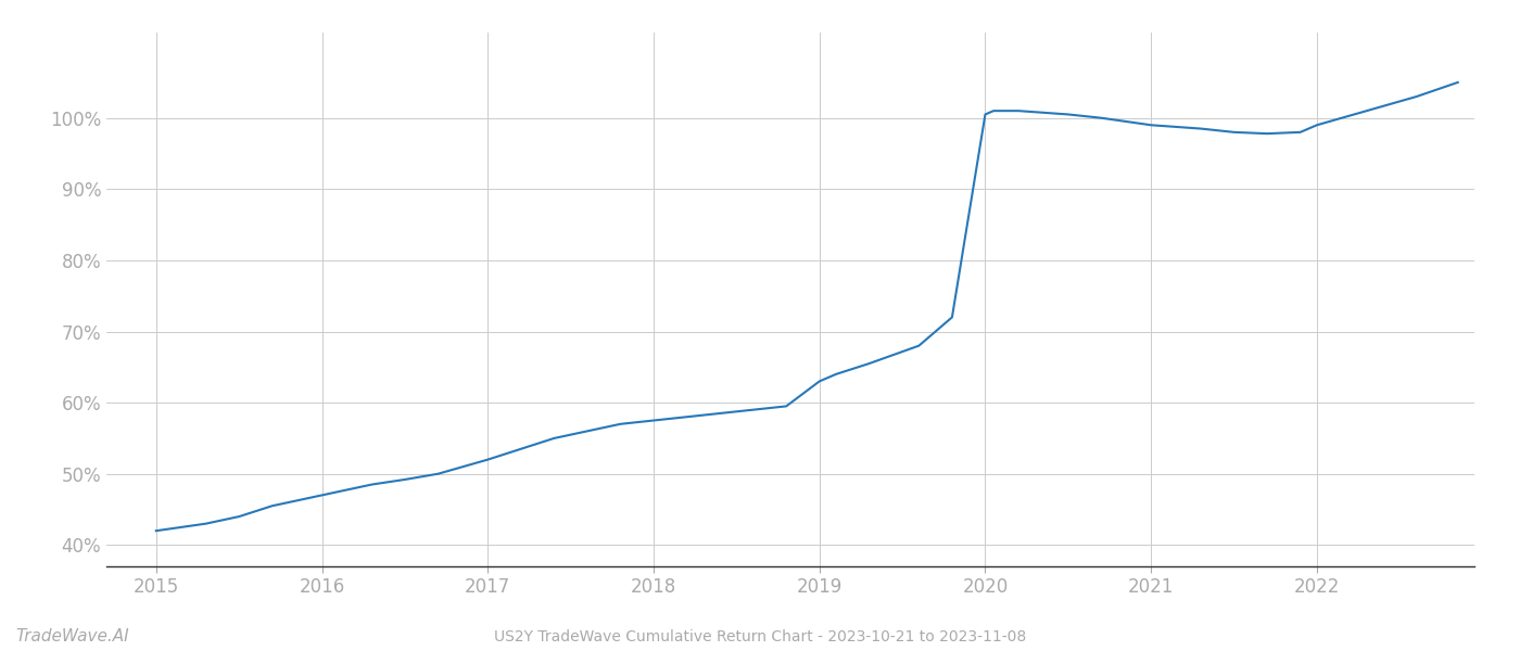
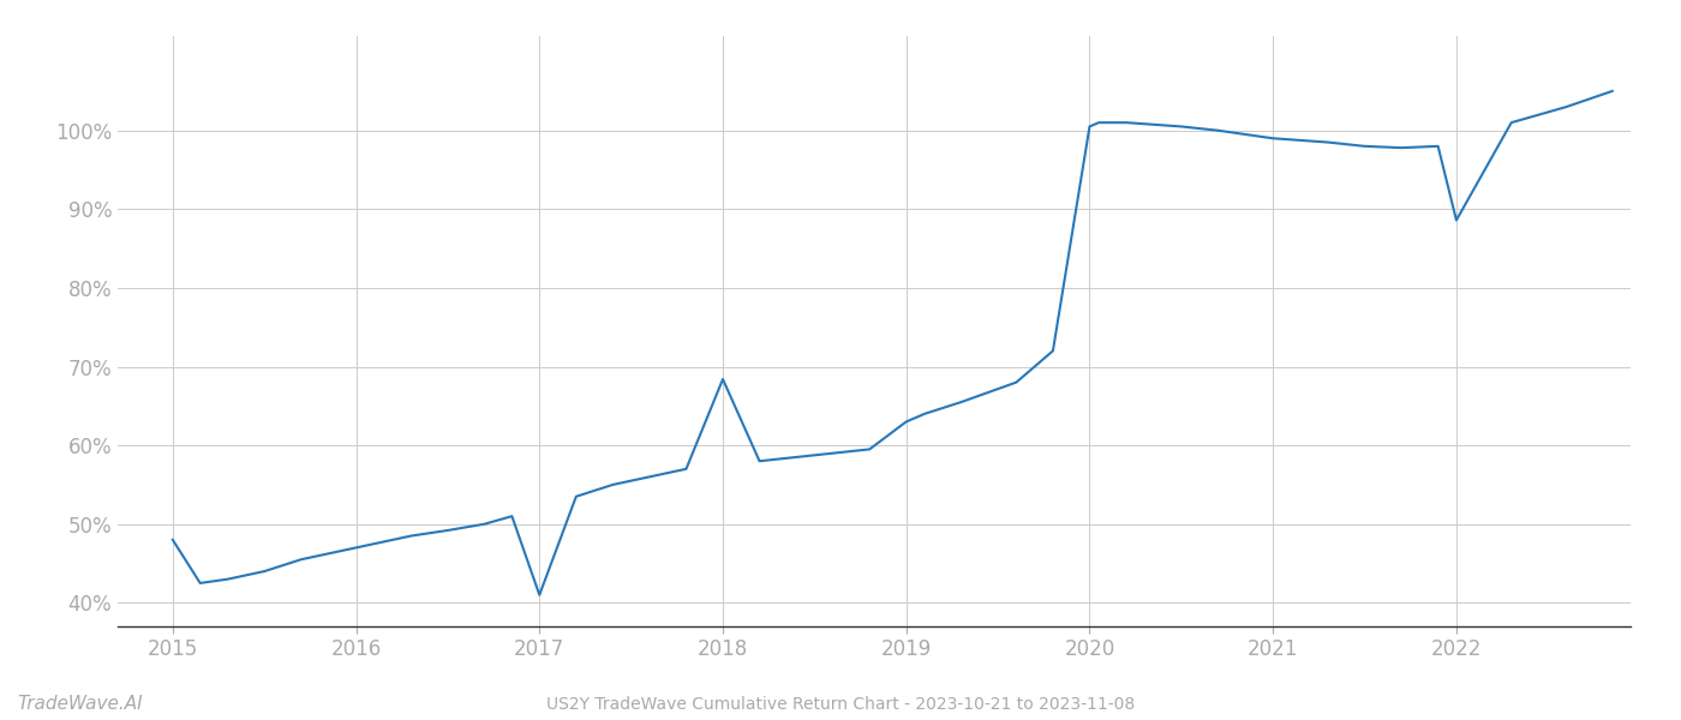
2015: 42.0% -> 48.0%
2017: 52.0% -> 41.0%
2018: 57.5% -> 68.4%
2022: 99.0% -> 88.6%
